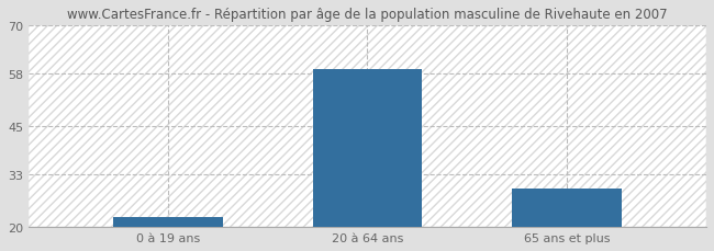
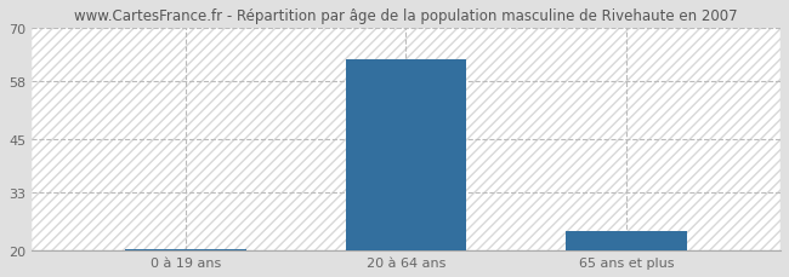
0 à 19 ans: 22.5 -> 20.3
20 à 64 ans: 59.0 -> 63.0
65 ans et plus: 29.5 -> 24.5
